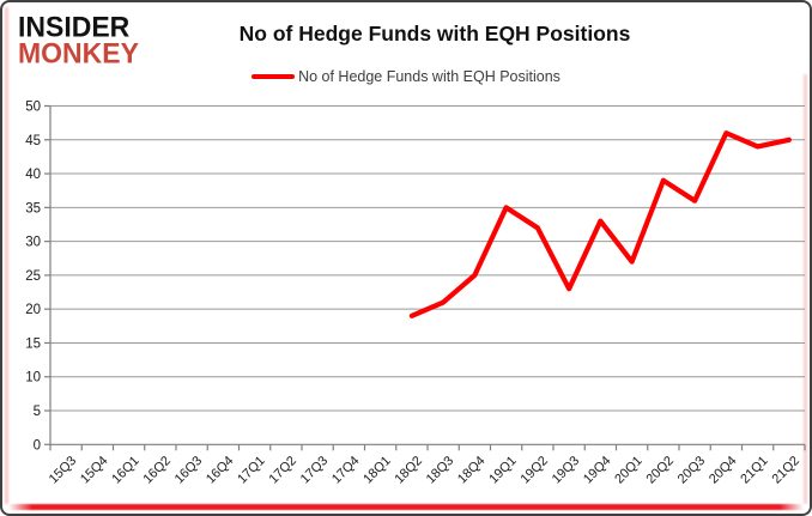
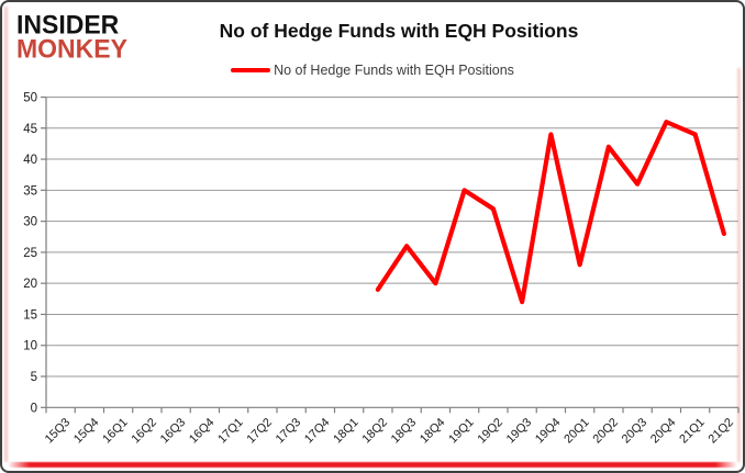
18Q3: 21 -> 26
18Q4: 25 -> 20
19Q3: 23 -> 17
19Q4: 33 -> 44
20Q1: 27 -> 23
20Q2: 39 -> 42
21Q2: 45 -> 28
